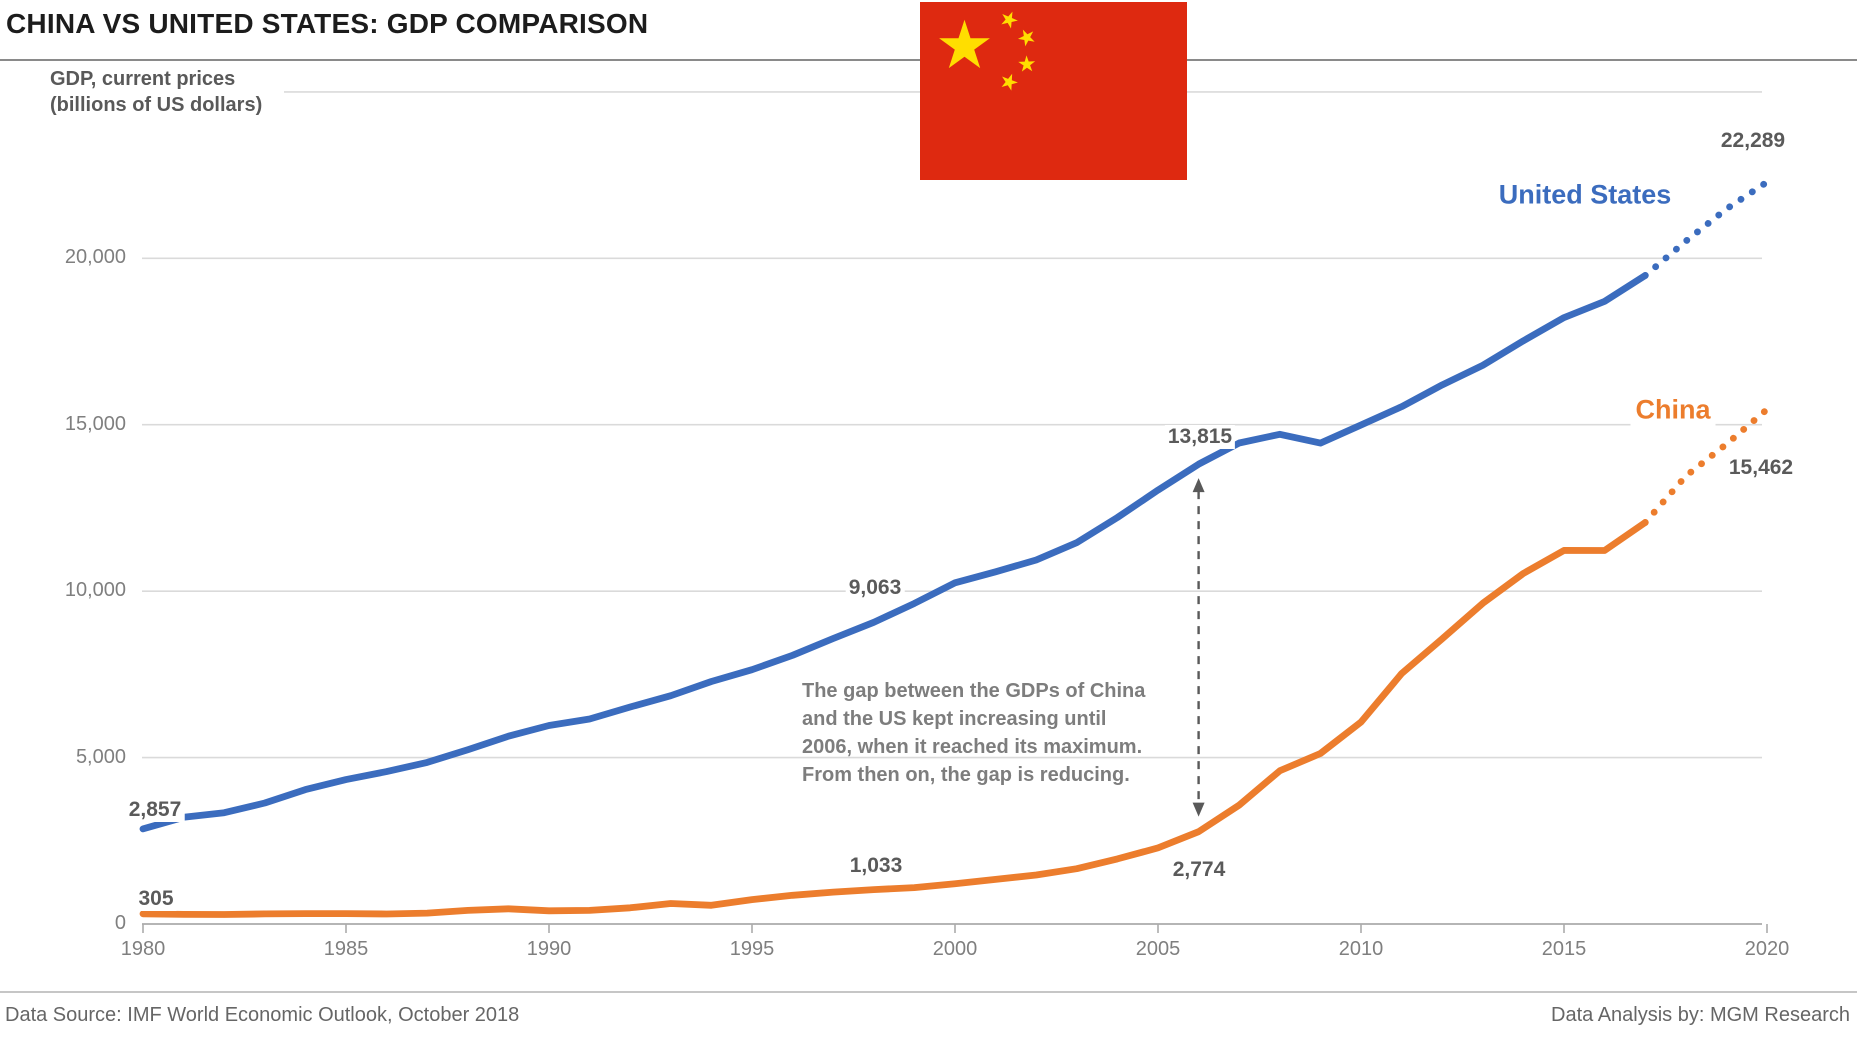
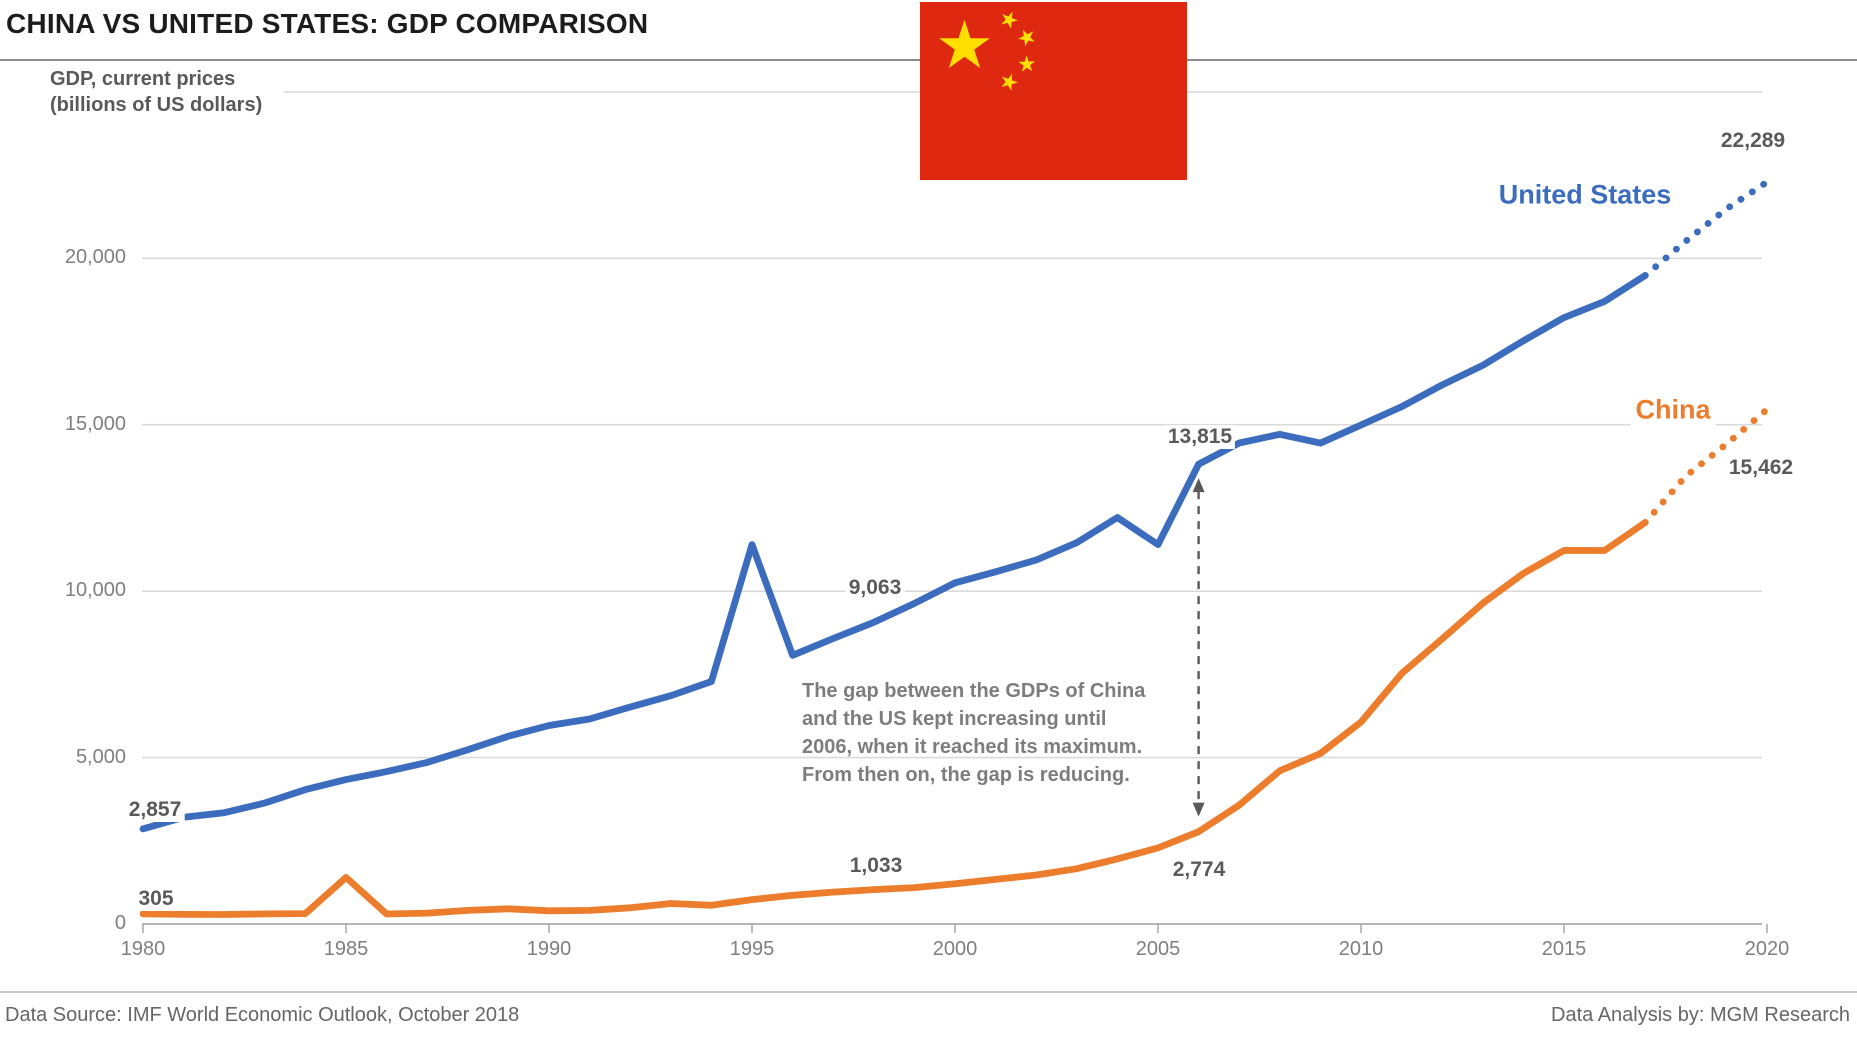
China/1985: 300 -> 1400
United States/1995: 7600 -> 11400
United States/2005: 13000 -> 11400
